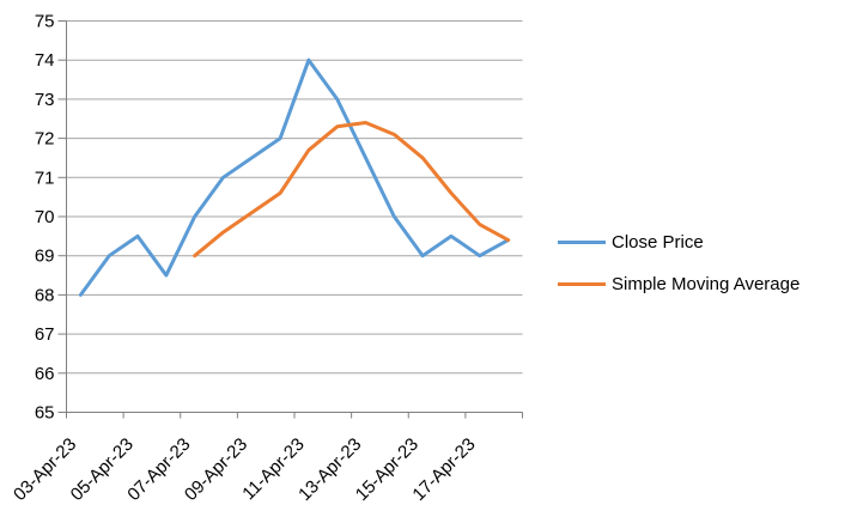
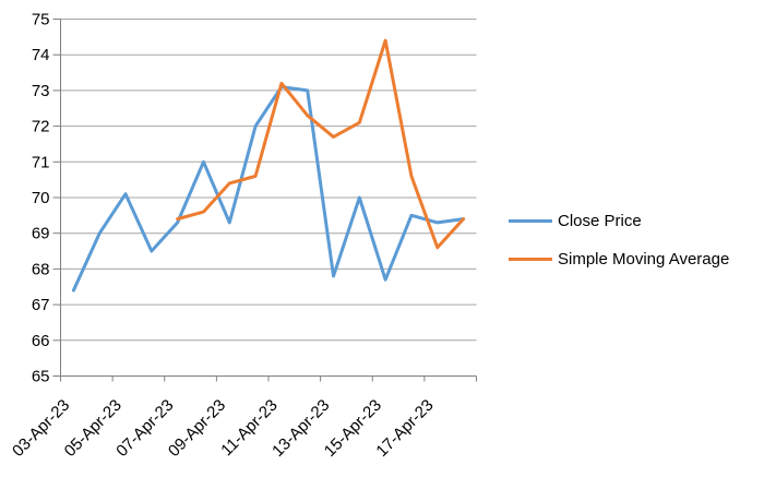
Close Price/03-Apr-23: 68.0 -> 67.4
Close Price/05-Apr-23: 69.5 -> 70.1
Close Price/07-Apr-23: 70.0 -> 69.3
Simple Moving Average/07-Apr-23: 69.0 -> 69.4
Close Price/09-Apr-23: 71.5 -> 69.3
Simple Moving Average/09-Apr-23: 70.1 -> 70.4
Close Price/11-Apr-23: 74.0 -> 73.1
Simple Moving Average/11-Apr-23: 71.7 -> 73.2
Close Price/13-Apr-23: 71.5 -> 67.8
Simple Moving Average/13-Apr-23: 72.4 -> 71.7
Close Price/15-Apr-23: 69.0 -> 67.7
Simple Moving Average/15-Apr-23: 71.5 -> 74.4
Close Price/17-Apr-23: 69.0 -> 69.3
Simple Moving Average/17-Apr-23: 69.8 -> 68.6
